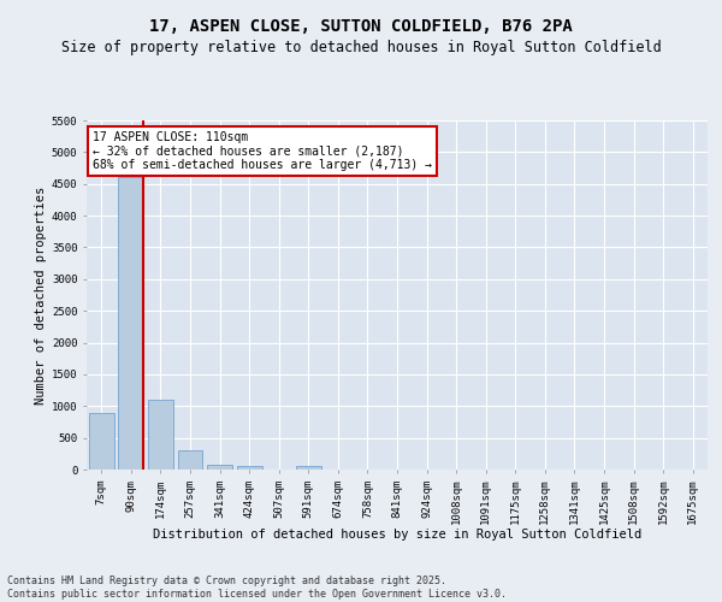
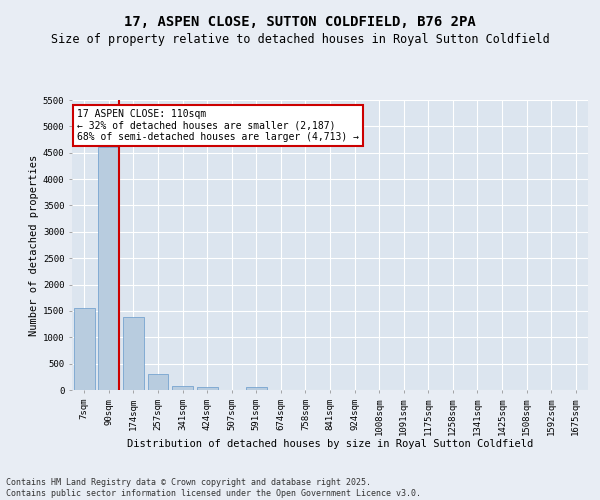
7sqm: 900 -> 1560
174sqm: 1100 -> 1380
